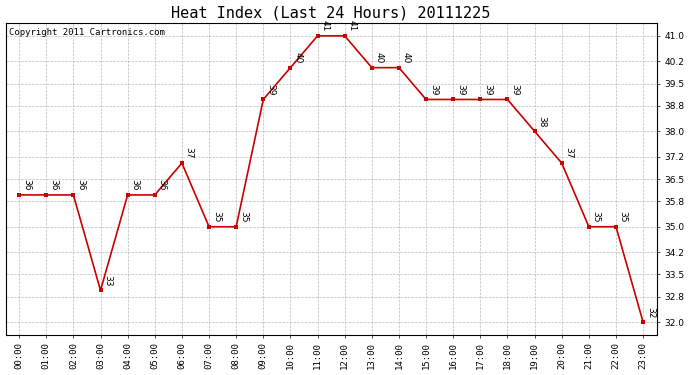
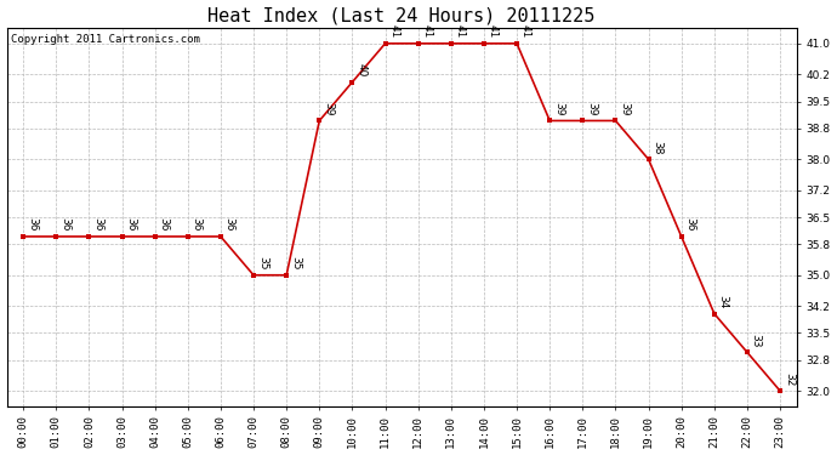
03:00: 33 -> 36
06:00: 37 -> 36
13:00: 40 -> 41
14:00: 40 -> 41
15:00: 39 -> 41
20:00: 37 -> 36
21:00: 35 -> 34
22:00: 35 -> 33
